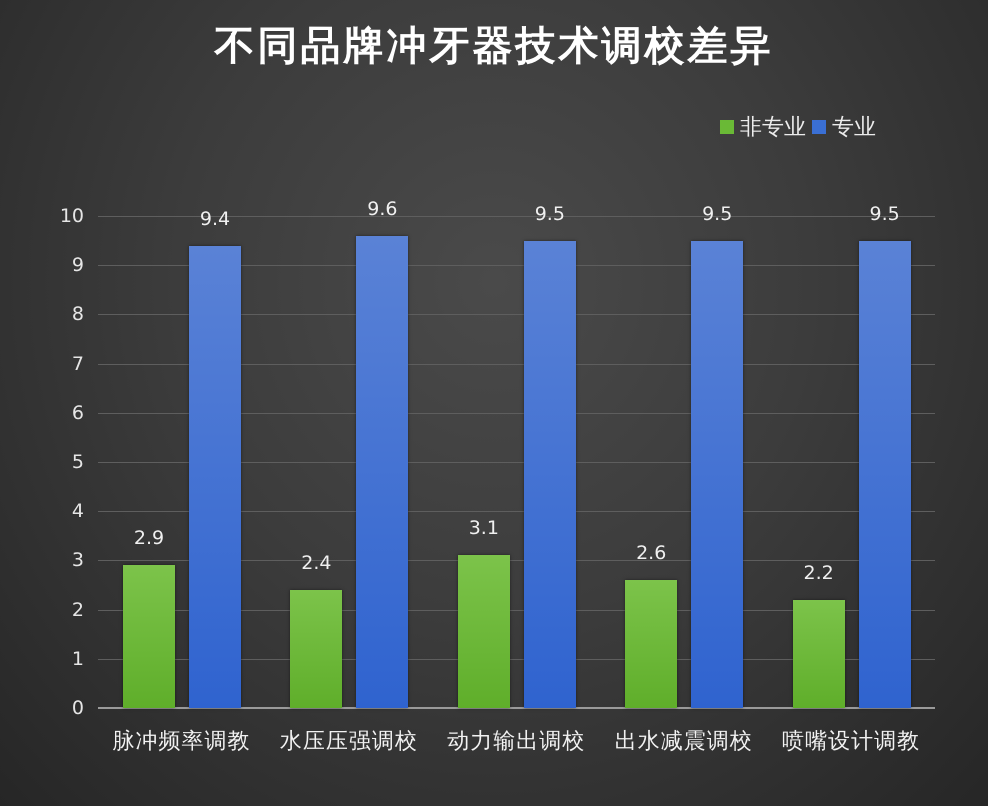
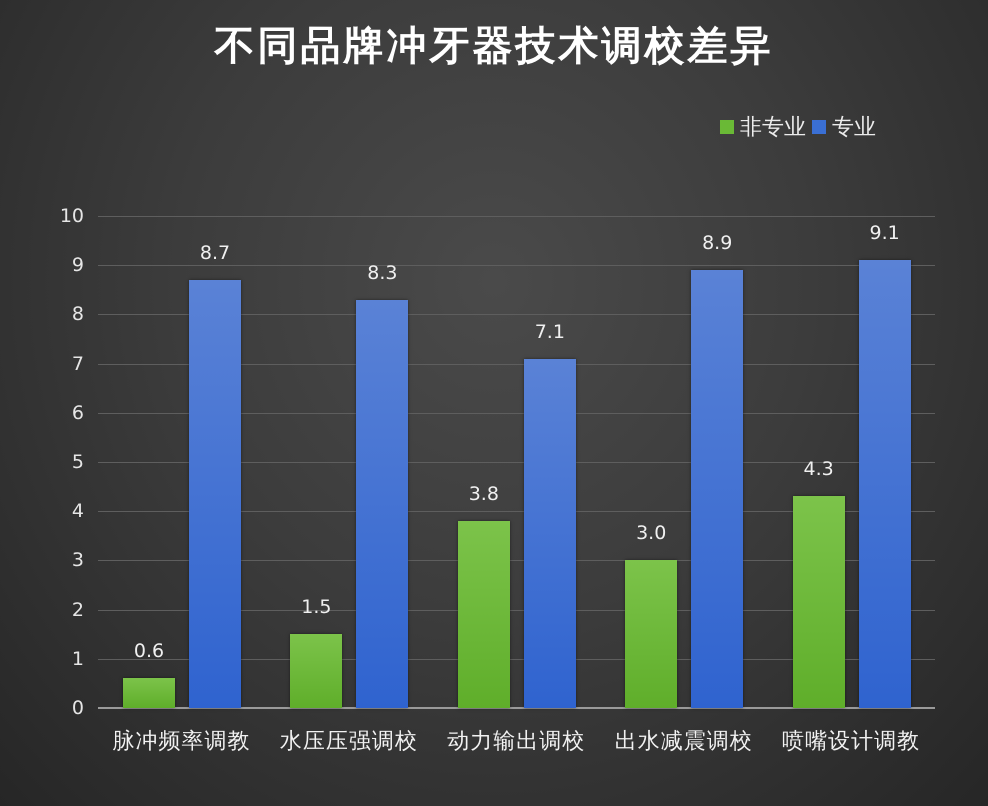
非专业/脉冲频率调教: 2.9 -> 0.6
专业/脉冲频率调教: 9.4 -> 8.7
非专业/水压压强调校: 2.4 -> 1.5
专业/水压压强调校: 9.6 -> 8.3
非专业/动力输出调校: 3.1 -> 3.8
专业/动力输出调校: 9.5 -> 7.1
非专业/出水减震调校: 2.6 -> 3.0
专业/出水减震调校: 9.5 -> 8.9
非专业/喷嘴设计调教: 2.2 -> 4.3
专业/喷嘴设计调教: 9.5 -> 9.1
